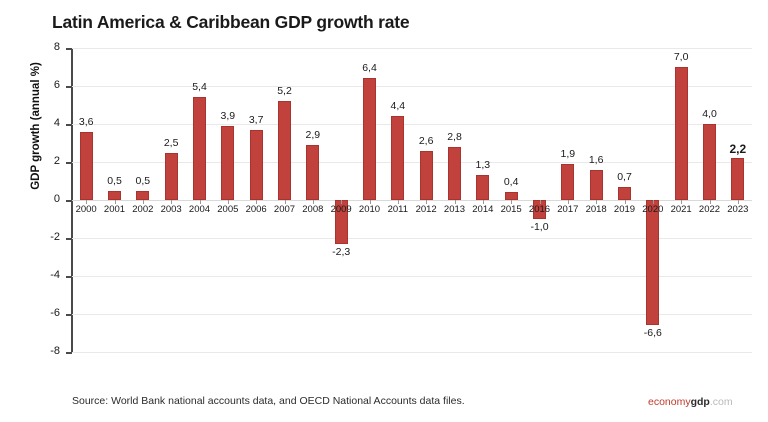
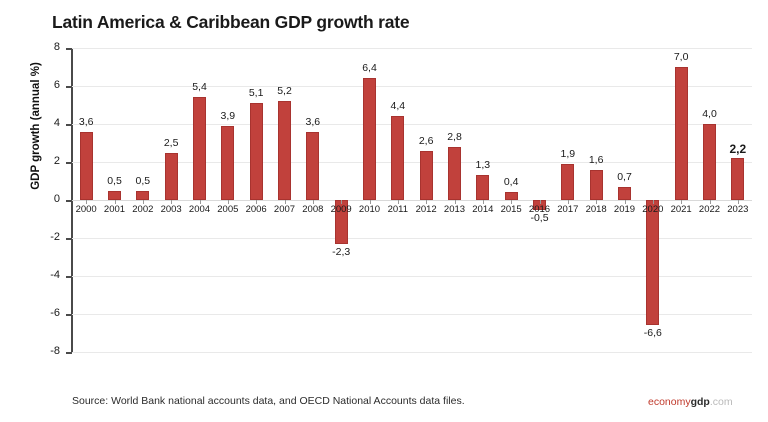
2006: 3,7 -> 5,1
2008: 2,9 -> 3,6
2016: -1,0 -> -0,5
